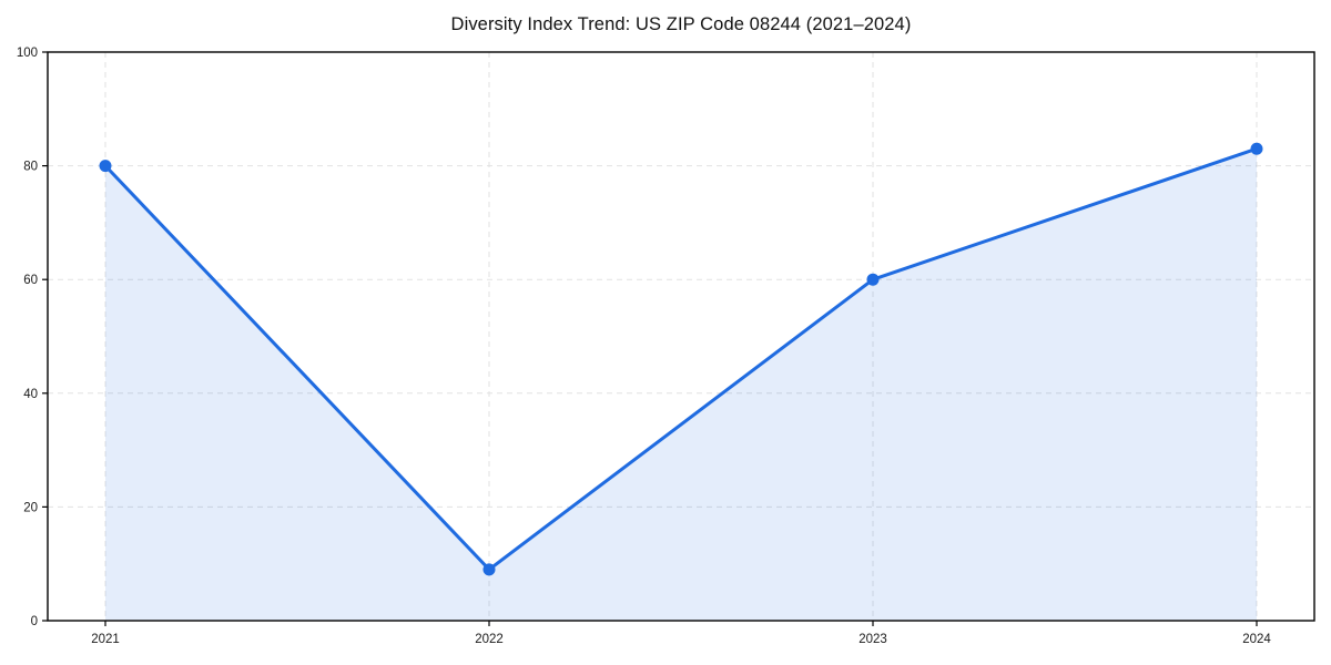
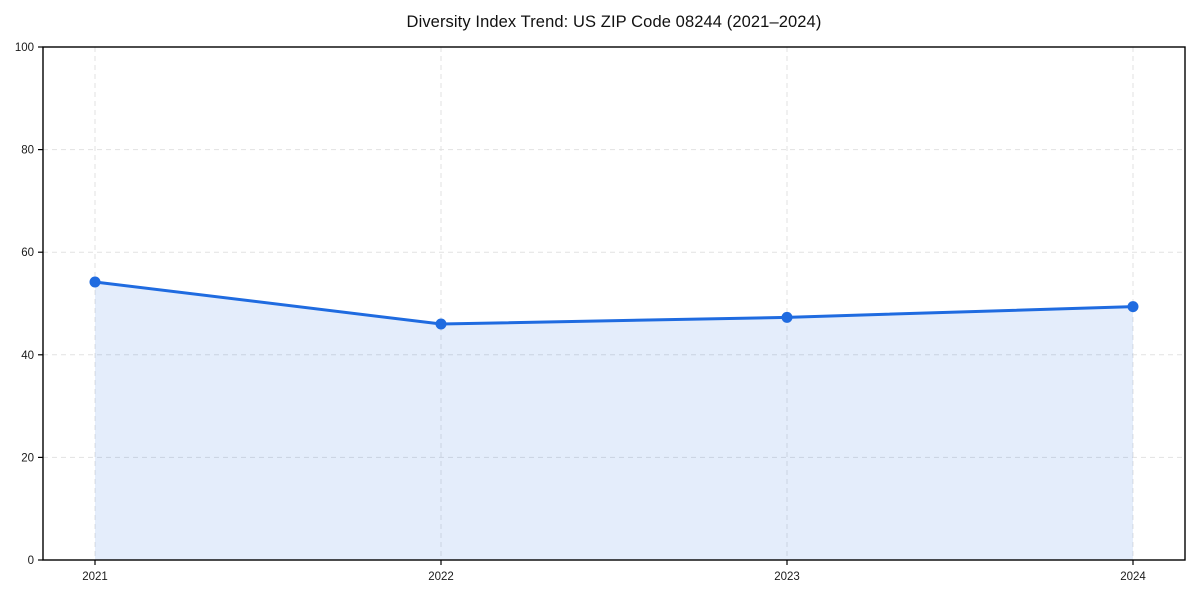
2021: 80 -> 54
2022: 9 -> 46
2023: 60 -> 47
2024: 83 -> 49
